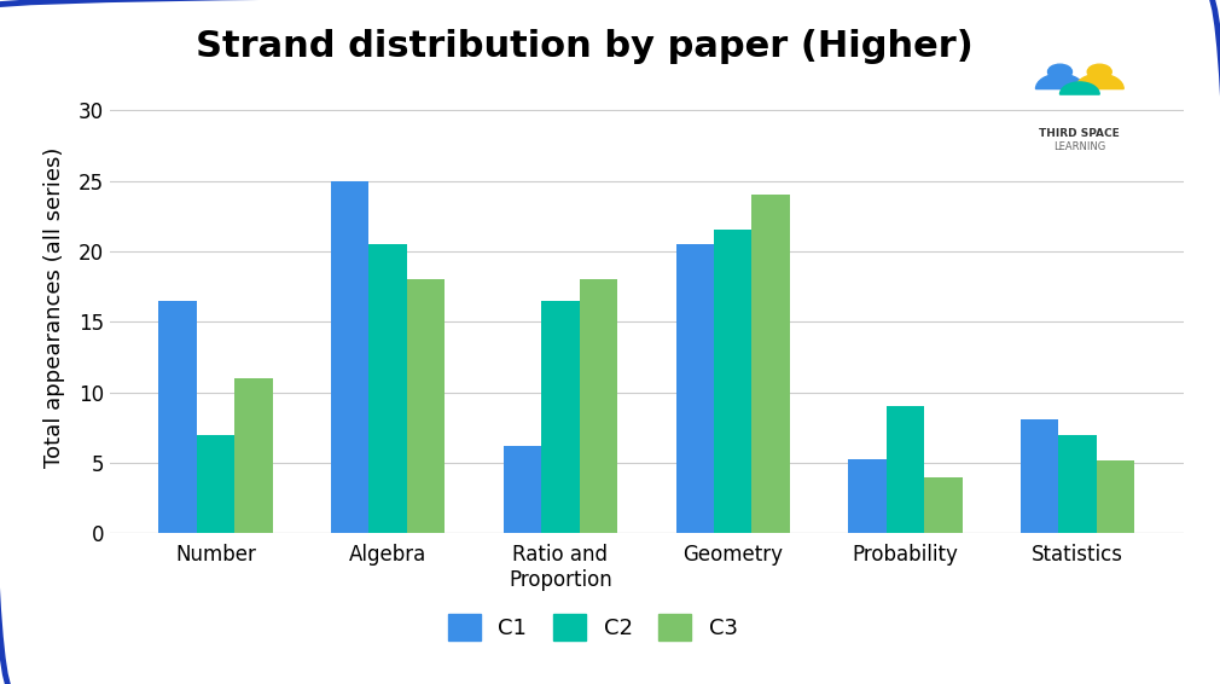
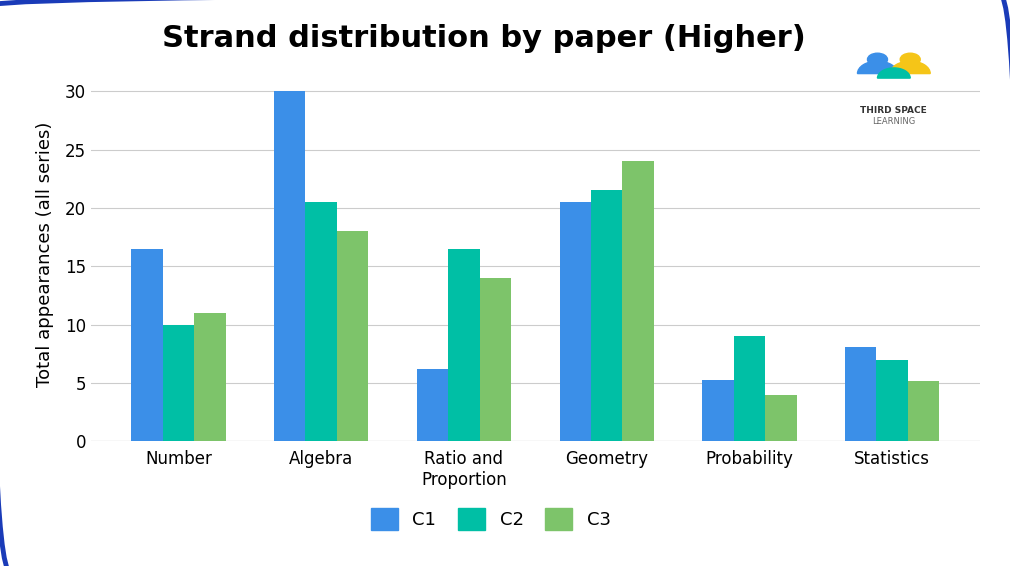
C2/Number: 7.0 -> 10.0
C1/Algebra: 25.0 -> 30.0
C3/Ratio and Proportion: 18.0 -> 14.0
